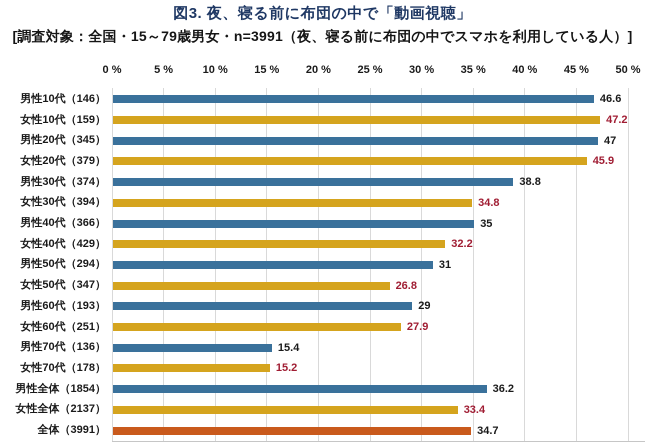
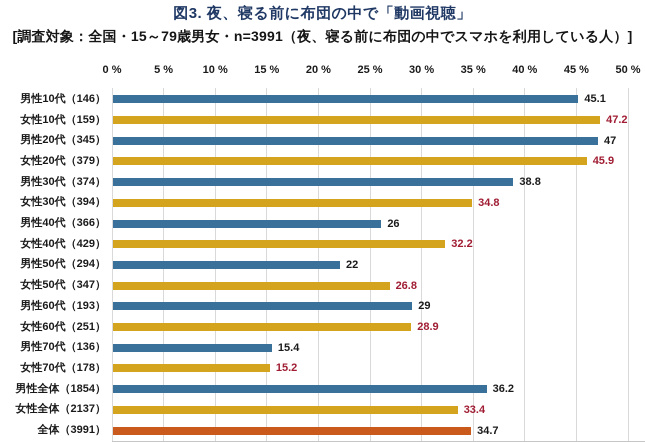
男性10代（146）: 46.6 -> 45.1
男性40代（366）: 35 -> 26
男性50代（294）: 31 -> 22
女性60代（251）: 27.9 -> 28.9
